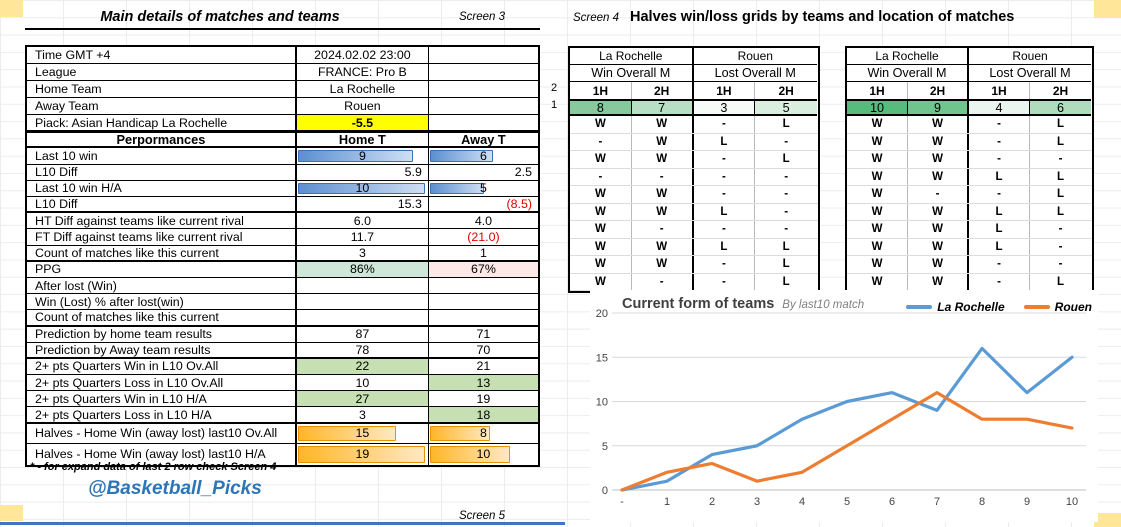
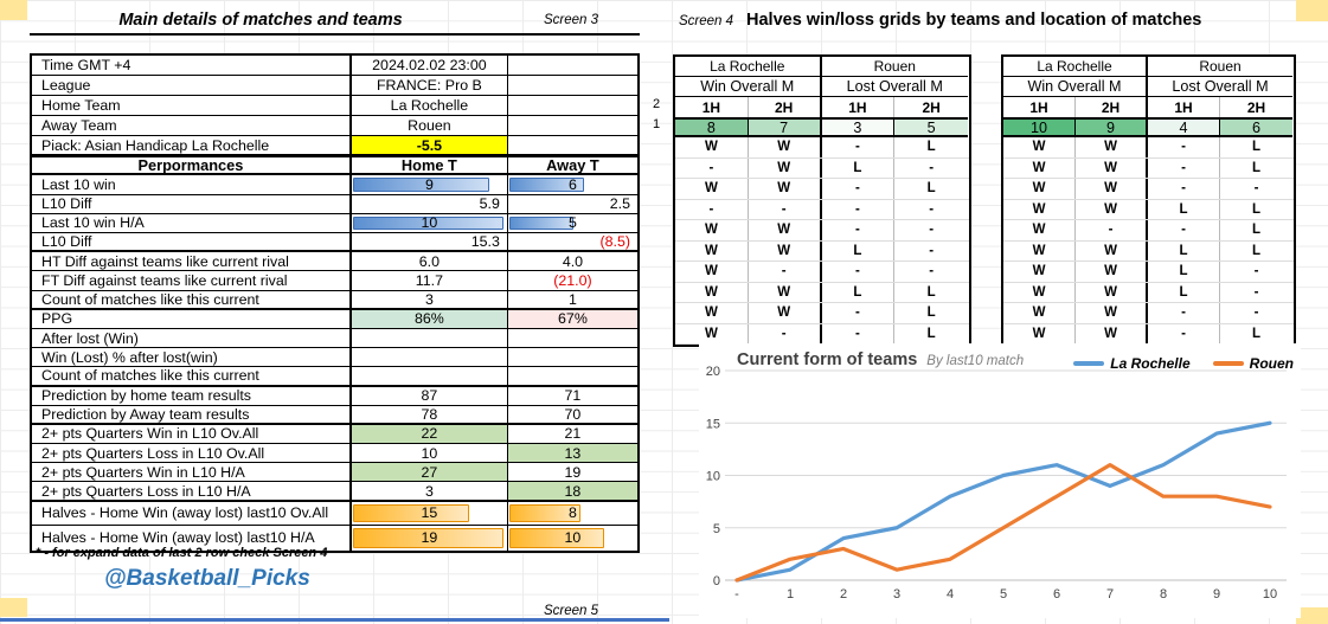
La Rochelle/8: 16 -> 11
La Rochelle/9: 11 -> 14
